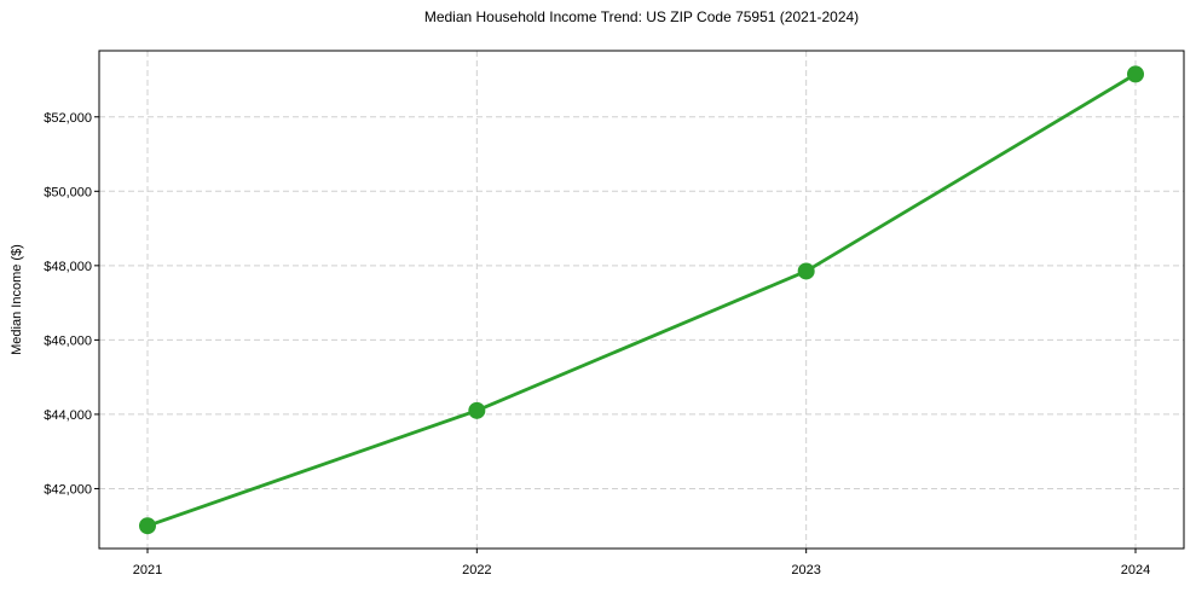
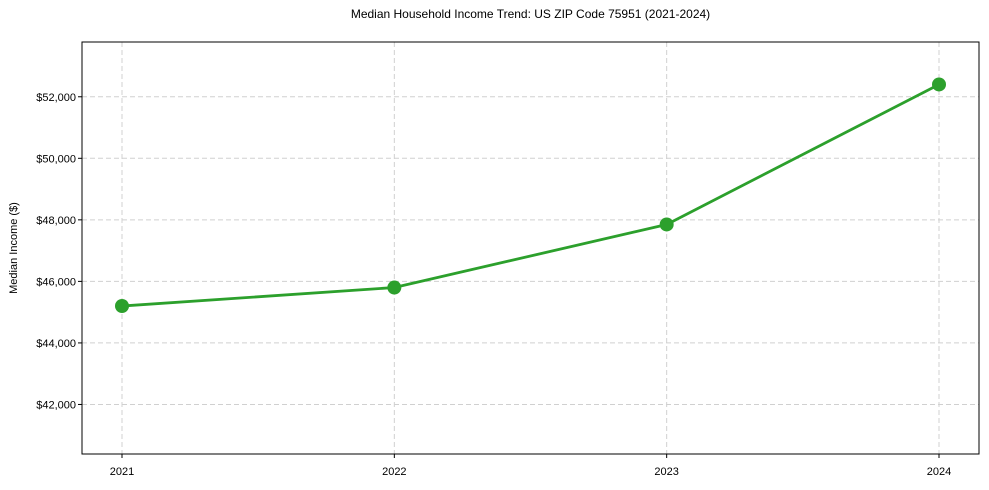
2021: $41000 -> $45200
2022: $44100 -> $45800
2024: $53200 -> $52400
